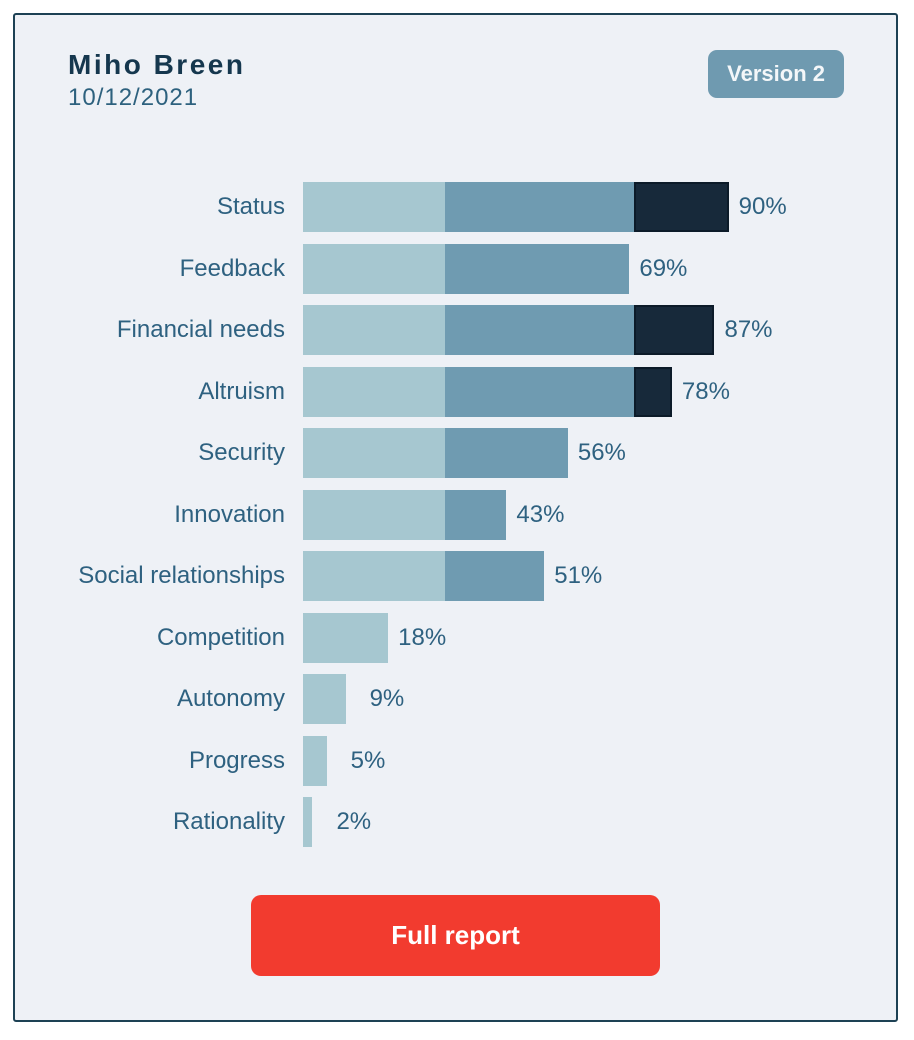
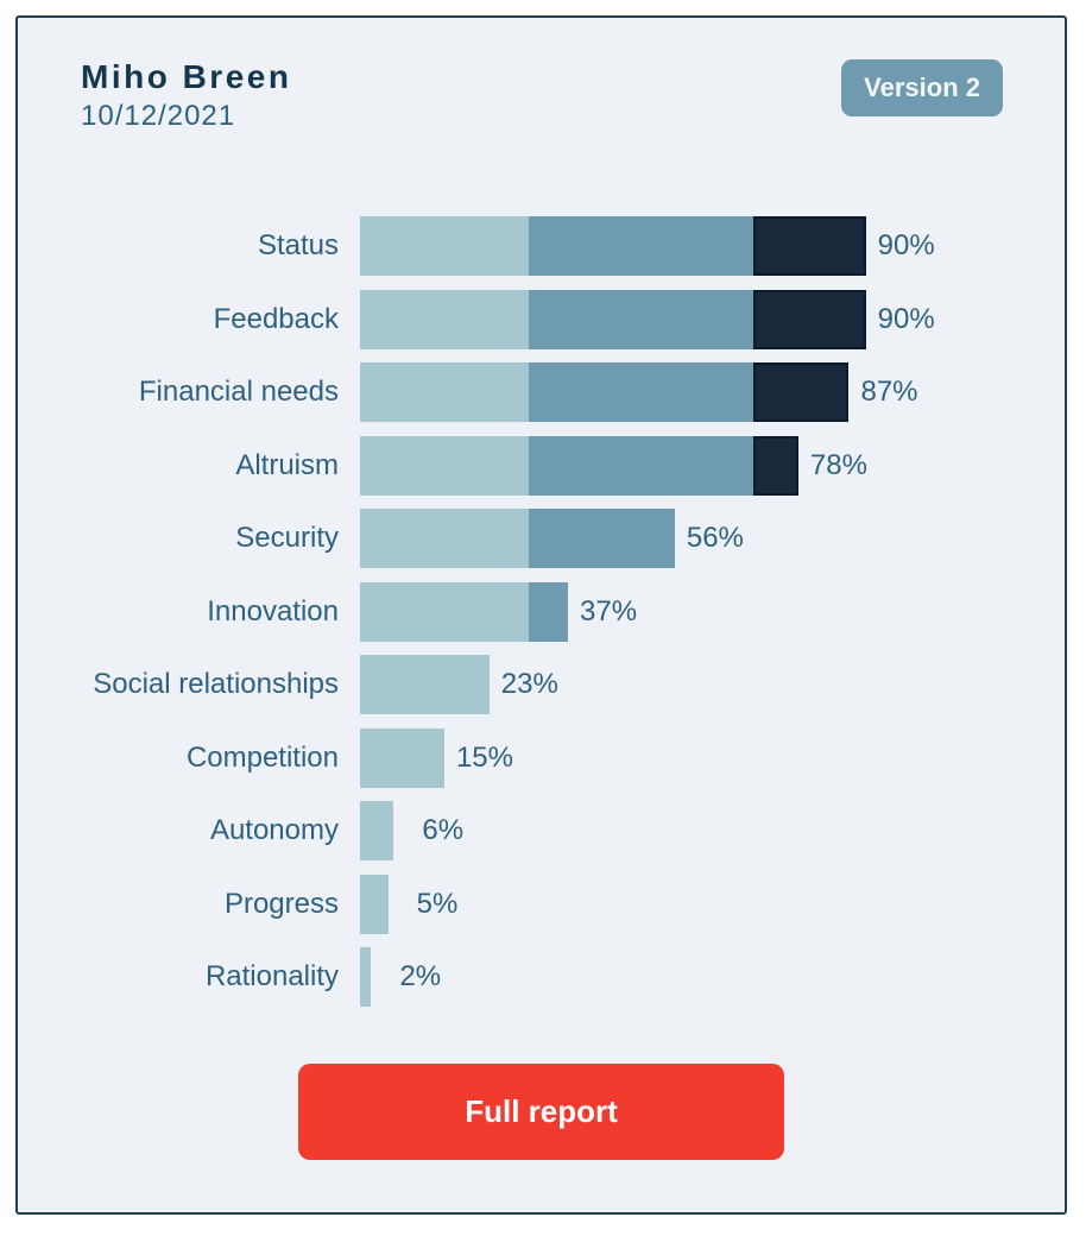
Feedback: 69% -> 90%
Innovation: 43% -> 37%
Social relationships: 51% -> 23%
Competition: 18% -> 15%
Autonomy: 9% -> 6%
